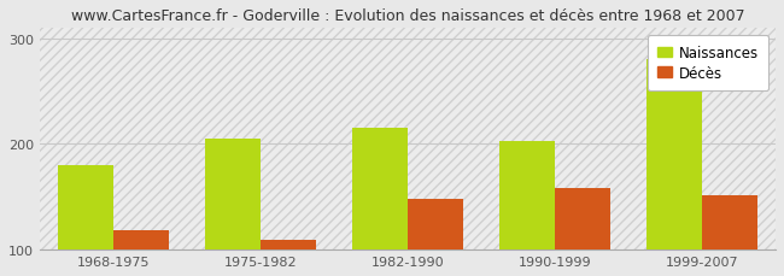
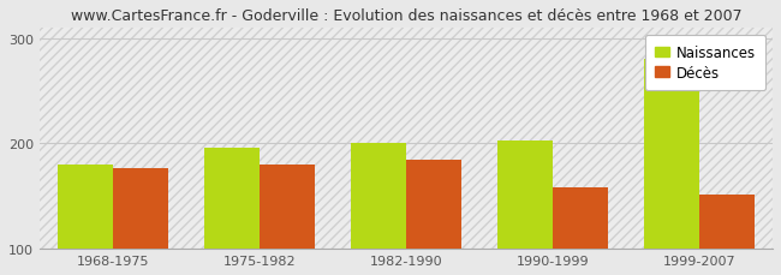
Décès/1968-1975: 118 -> 176
Naissances/1975-1982: 205 -> 196
Décès/1975-1982: 109 -> 180
Naissances/1982-1990: 215 -> 200
Décès/1982-1990: 148 -> 184
